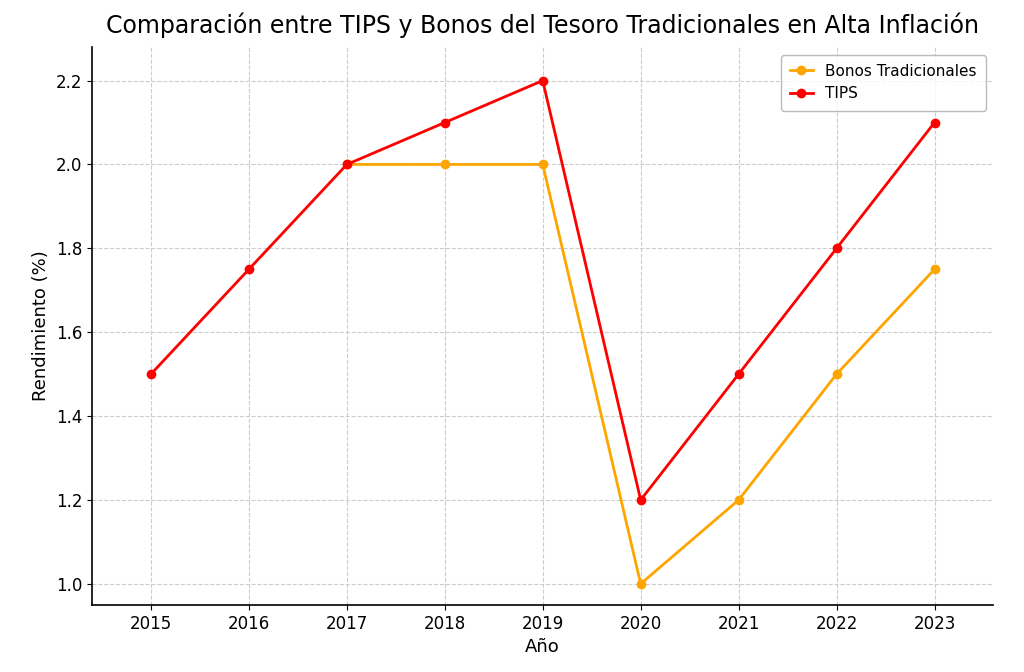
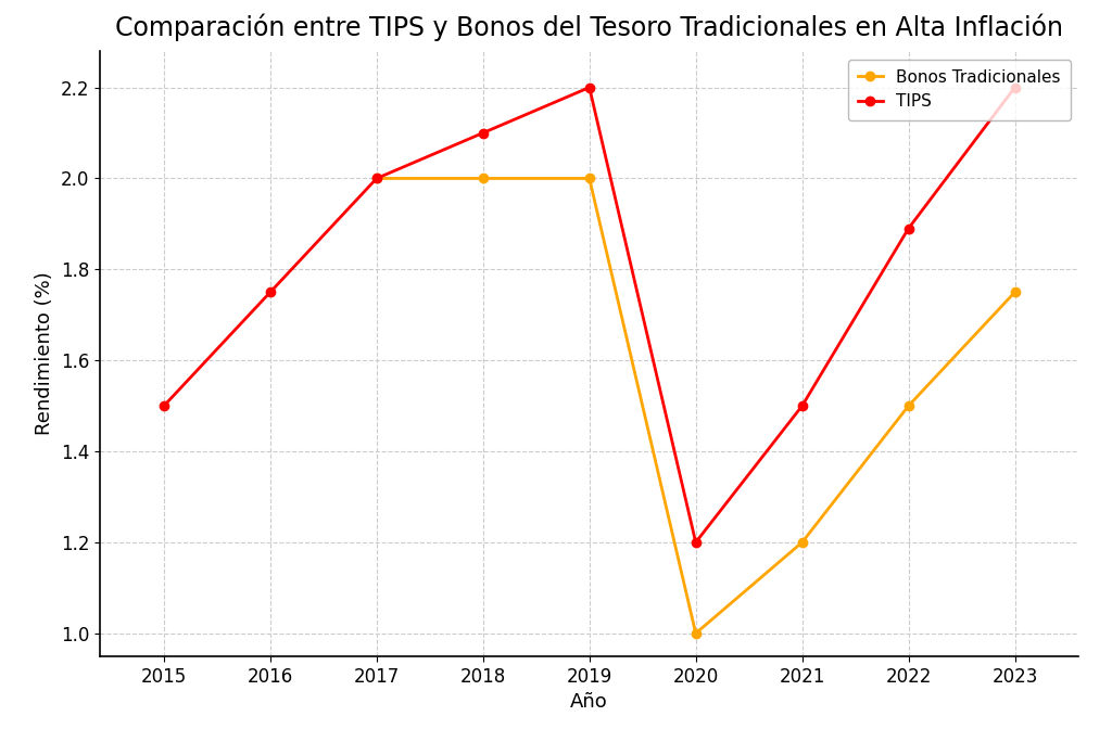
TIPS/2022: 1.80 -> 1.89
TIPS/2023: 2.10 -> 2.20
